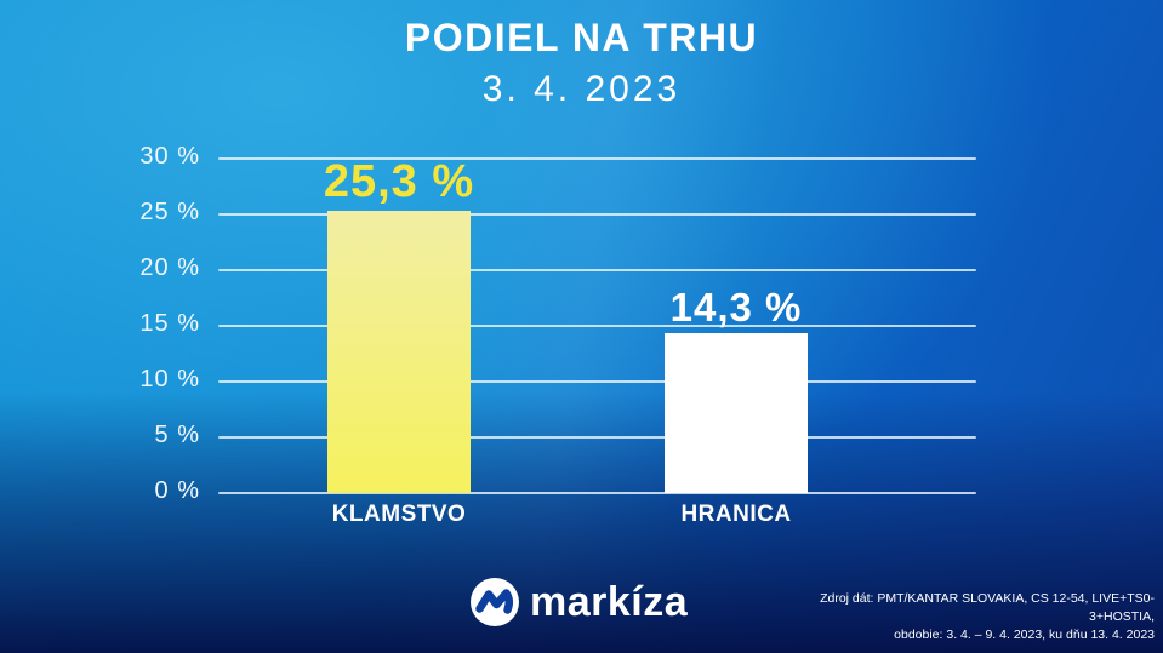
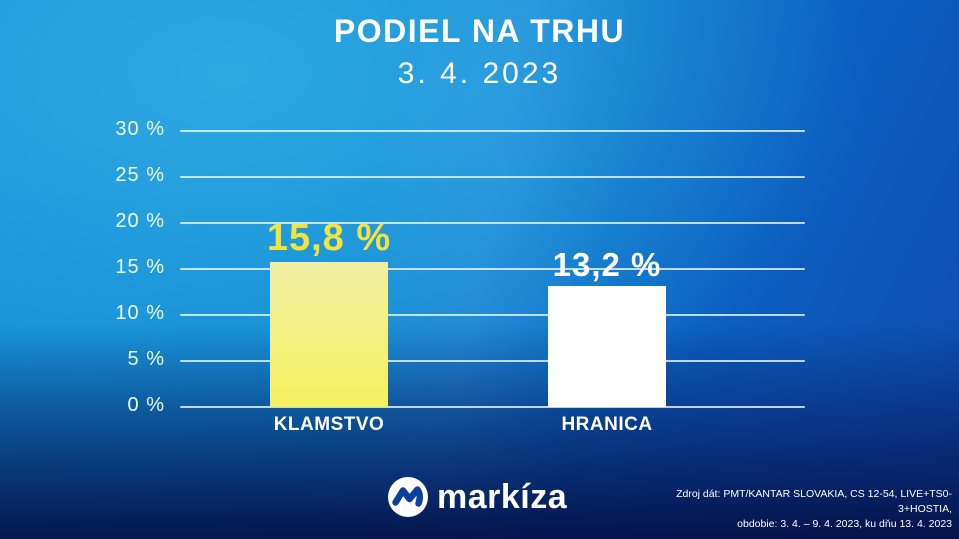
KLAMSTVO: 25,3 -> 15,8
HRANICA: 14,3 -> 13,2
